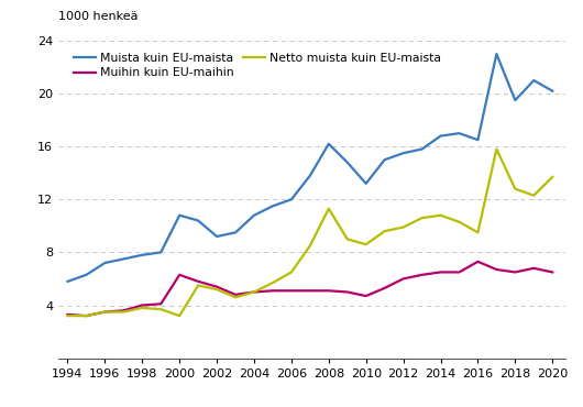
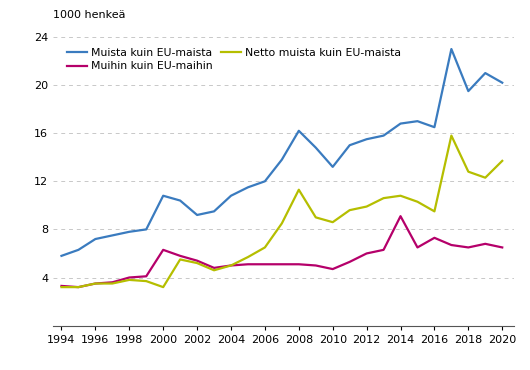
Muihin kuin EU-maihin/2014: 6.5 -> 9.1
